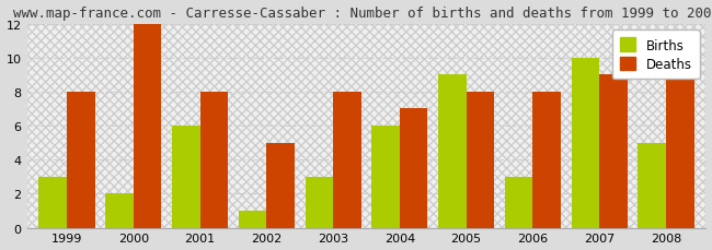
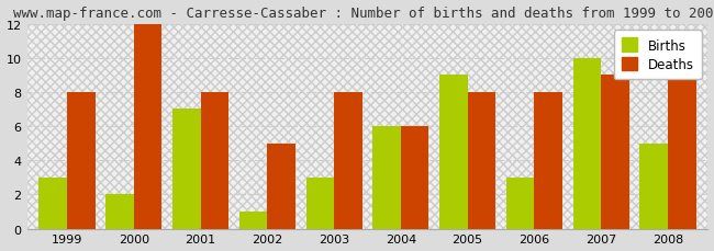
Births/2001: 6 -> 7
Deaths/2004: 7 -> 6
